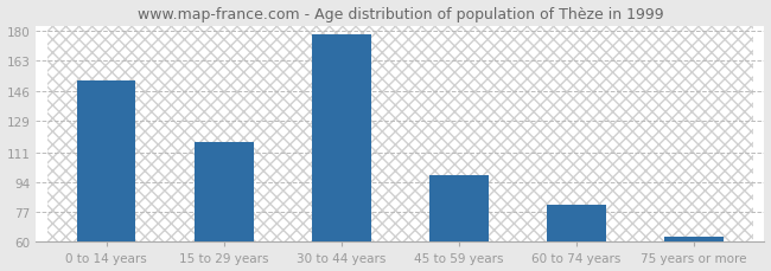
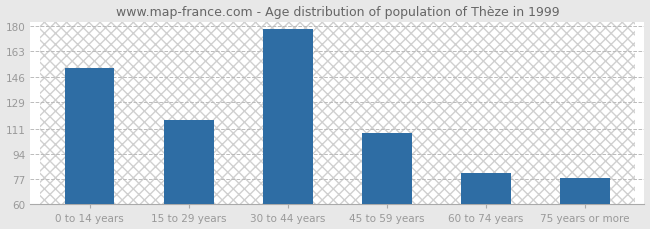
45 to 59 years: 98 -> 108
75 years or more: 63 -> 78
